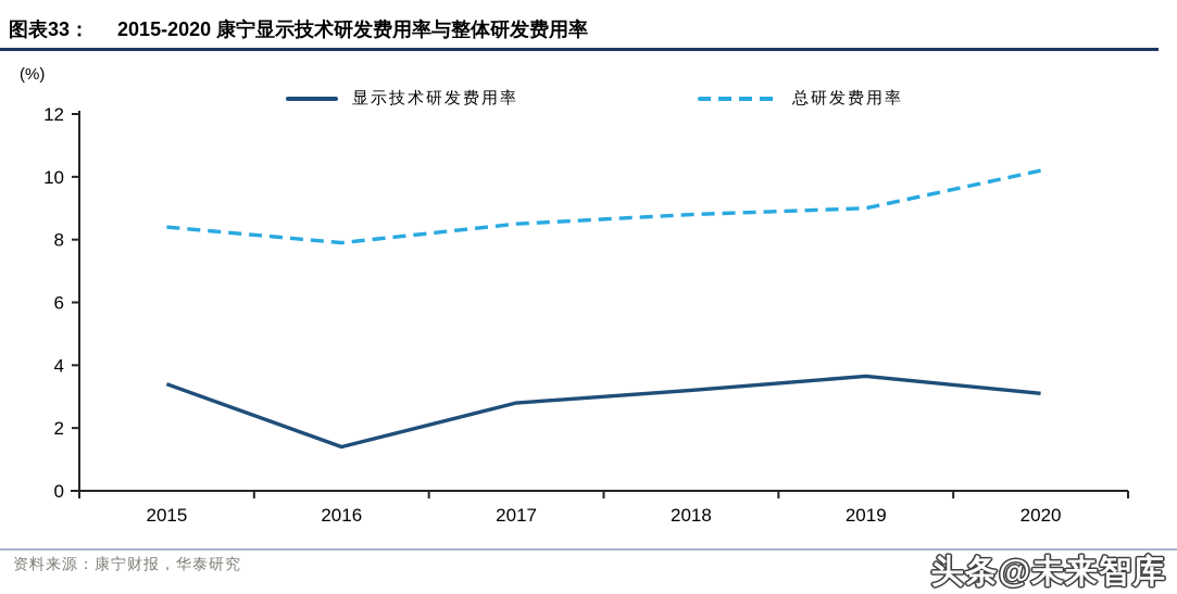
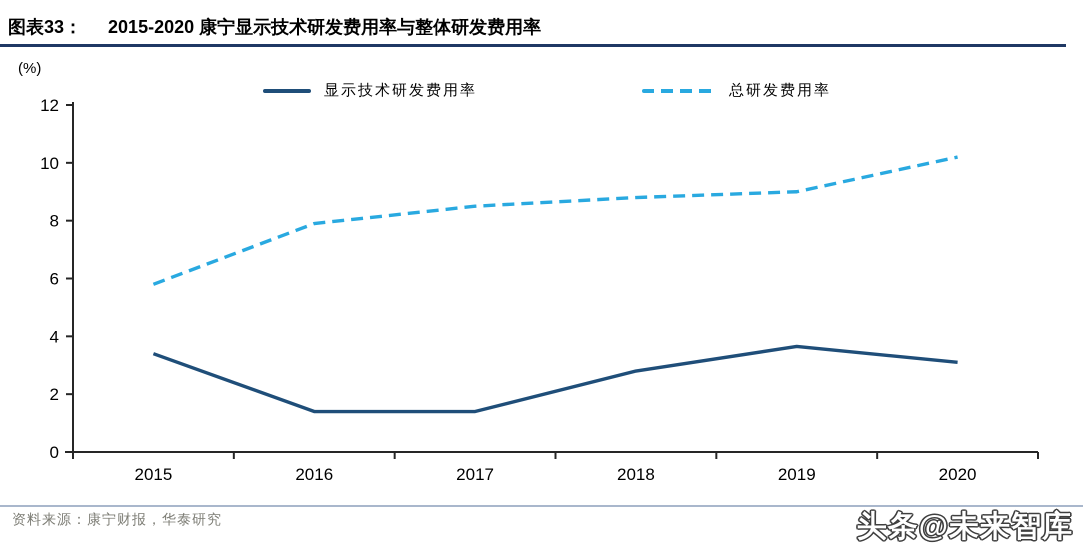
总研发费用率/2015: 8.4 -> 5.8
显示技术研发费用率/2017: 2.8 -> 1.4
显示技术研发费用率/2018: 3.2 -> 2.8
